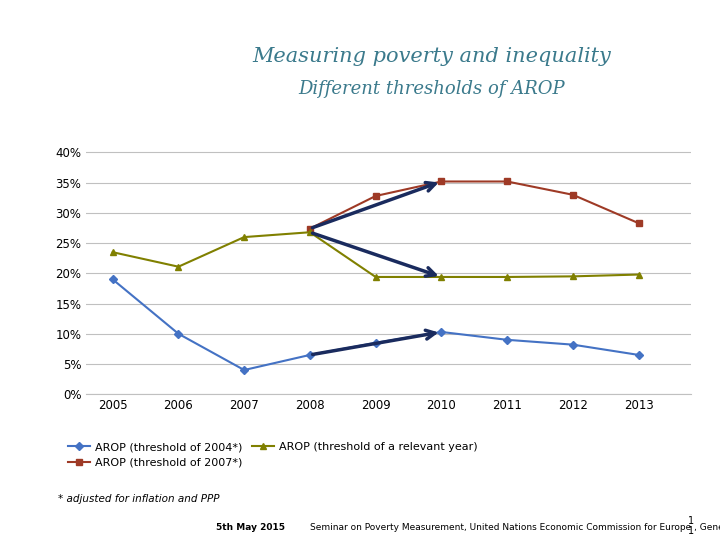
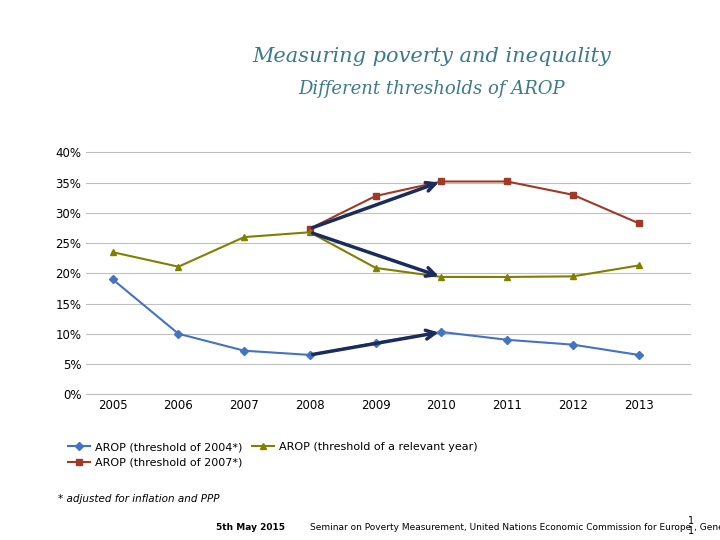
AROP (threshold of 2004*)/2007: 4.0% -> 7.2%
AROP (threshold of a relevant year)/2009: 19.4% -> 20.9%
AROP (threshold of a relevant year)/2013: 19.8% -> 21.3%
